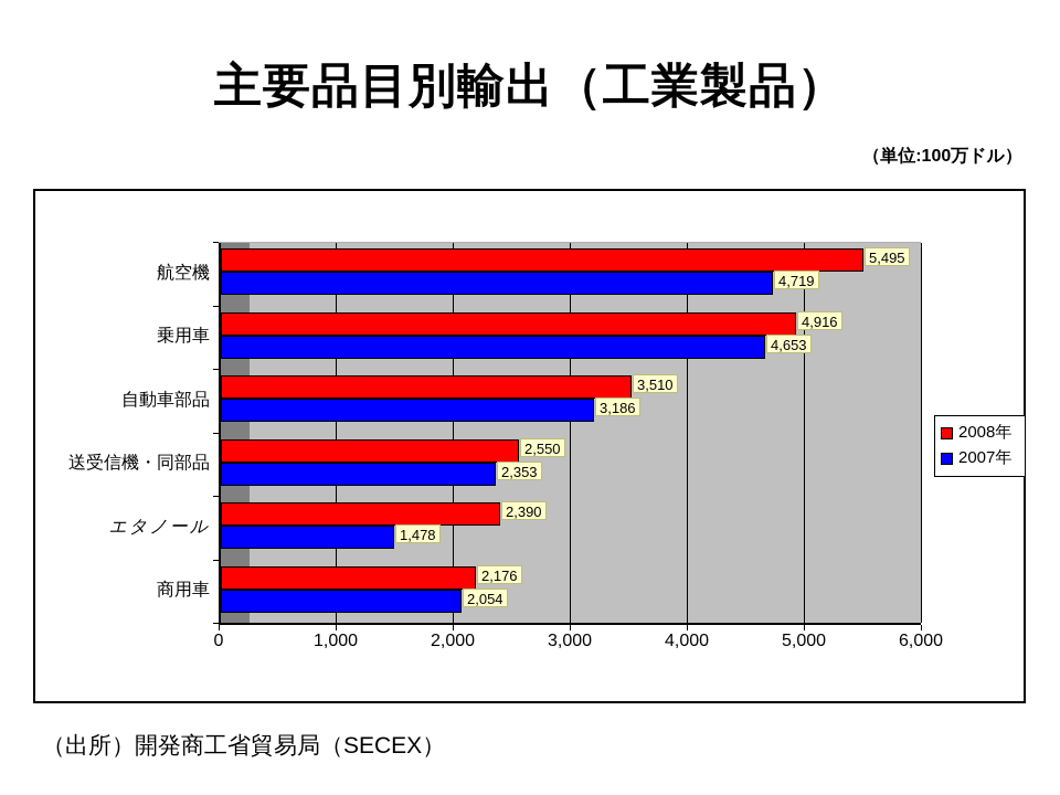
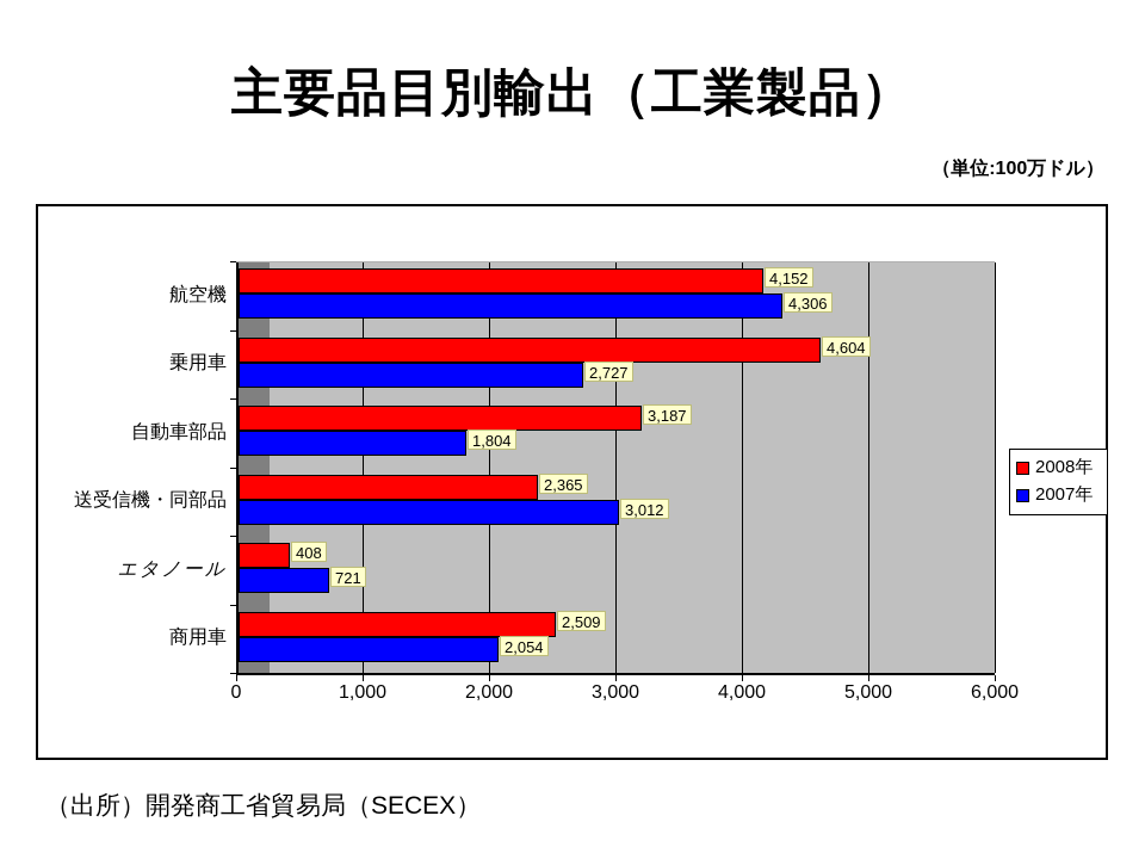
2008年/航空機: 5,495 -> 4,152
2007年/航空機: 4,719 -> 4,306
2008年/乗用車: 4,916 -> 4,604
2007年/乗用車: 4,653 -> 2,727
2008年/自動車部品: 3,510 -> 3,187
2007年/自動車部品: 3,186 -> 1,804
2008年/送受信機・同部品: 2,550 -> 2,365
2007年/送受信機・同部品: 2,353 -> 3,012
2008年/エタノール: 2,390 -> 408
2007年/エタノール: 1,478 -> 721
2008年/商用車: 2,176 -> 2,509
